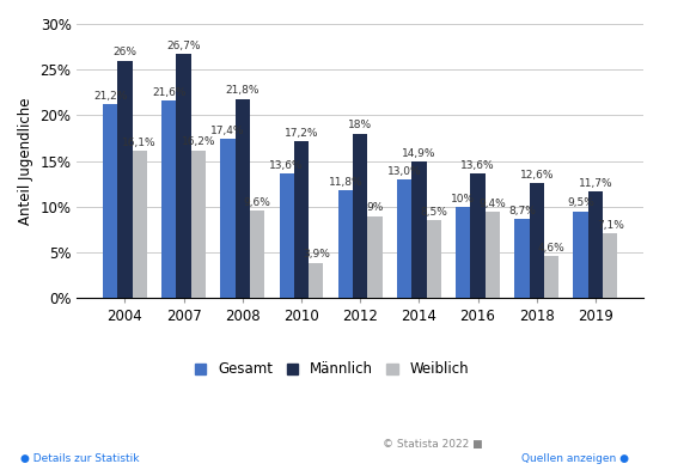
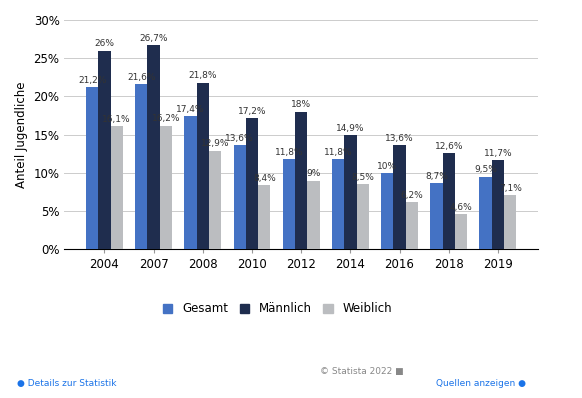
Weiblich/2008: 9,6% -> 12,9%
Weiblich/2010: 3,9% -> 8,4%
Gesamt/2014: 13,0% -> 11,8%
Weiblich/2016: 9,4% -> 6,2%
